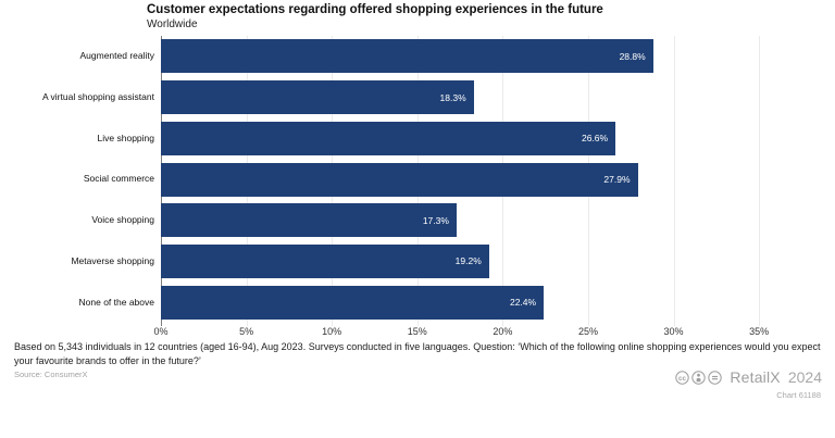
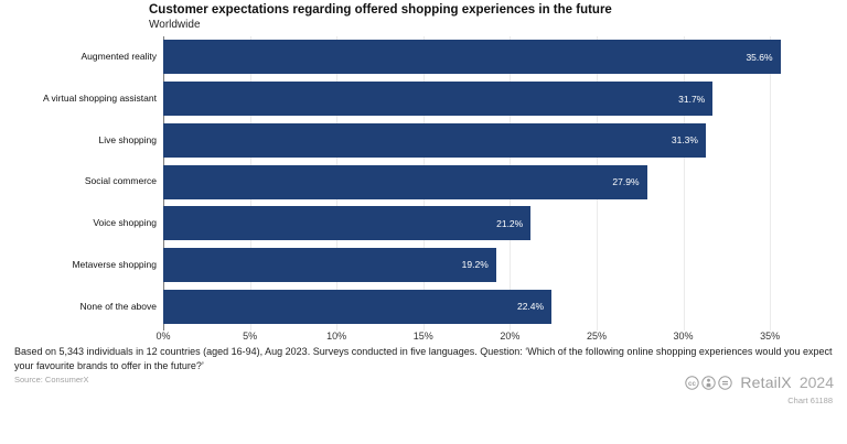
Augmented reality: 28.8% -> 35.6%
A virtual shopping assistant: 18.3% -> 31.7%
Live shopping: 26.6% -> 31.3%
Voice shopping: 17.3% -> 21.2%
